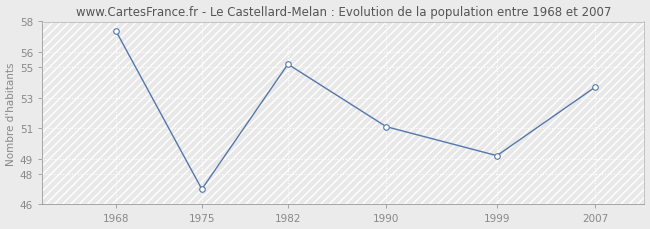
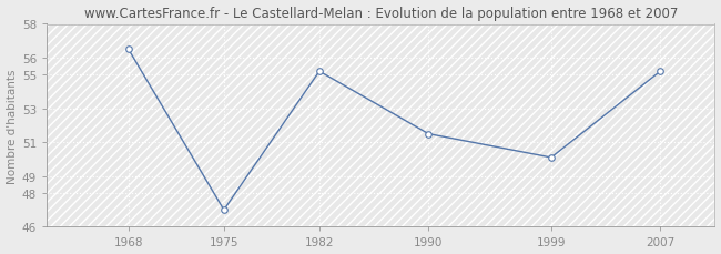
1968: 57.4 -> 56.5
1990: 51.1 -> 51.5
1999: 49.2 -> 50.1
2007: 53.7 -> 55.2
